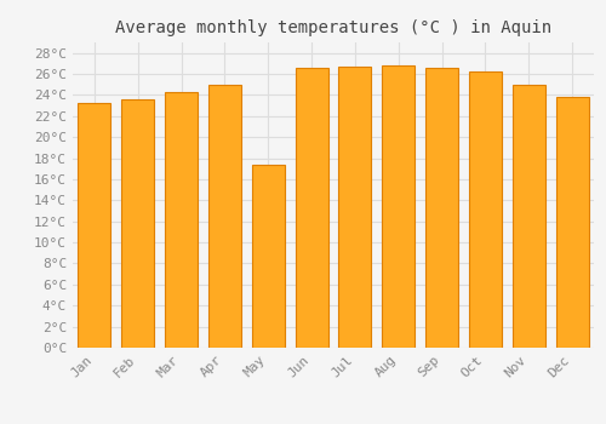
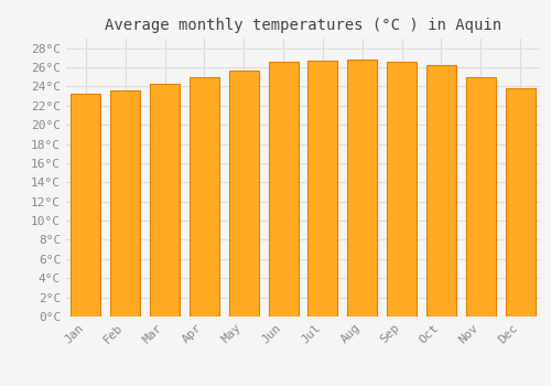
May: 17.4°C -> 25.7°C
